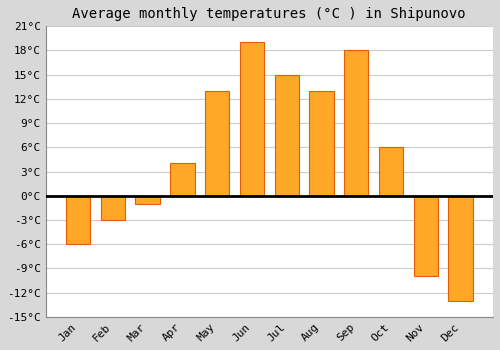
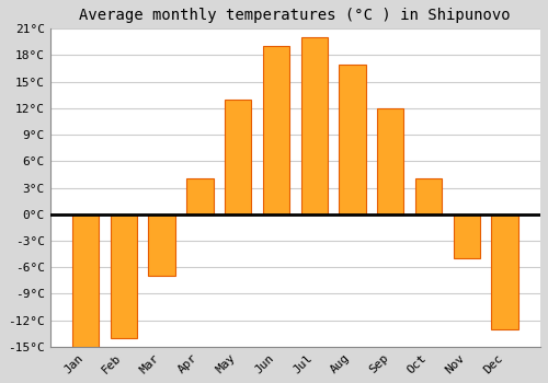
Jan: -6°C -> -15°C
Feb: -3°C -> -14°C
Mar: -1°C -> -7°C
Jul: 15°C -> 20°C
Aug: 13°C -> 17°C
Sep: 18°C -> 12°C
Oct: 6°C -> 4°C
Nov: -10°C -> -5°C
